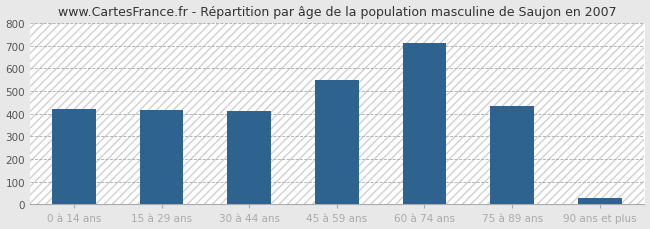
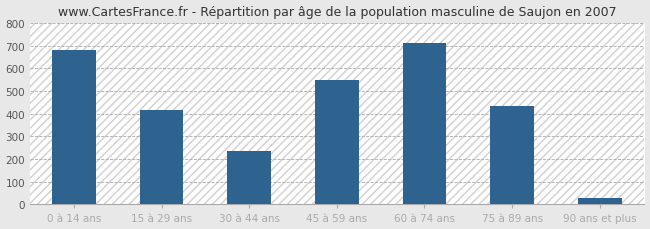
0 à 14 ans: 422 -> 680
30 à 44 ans: 410 -> 235
